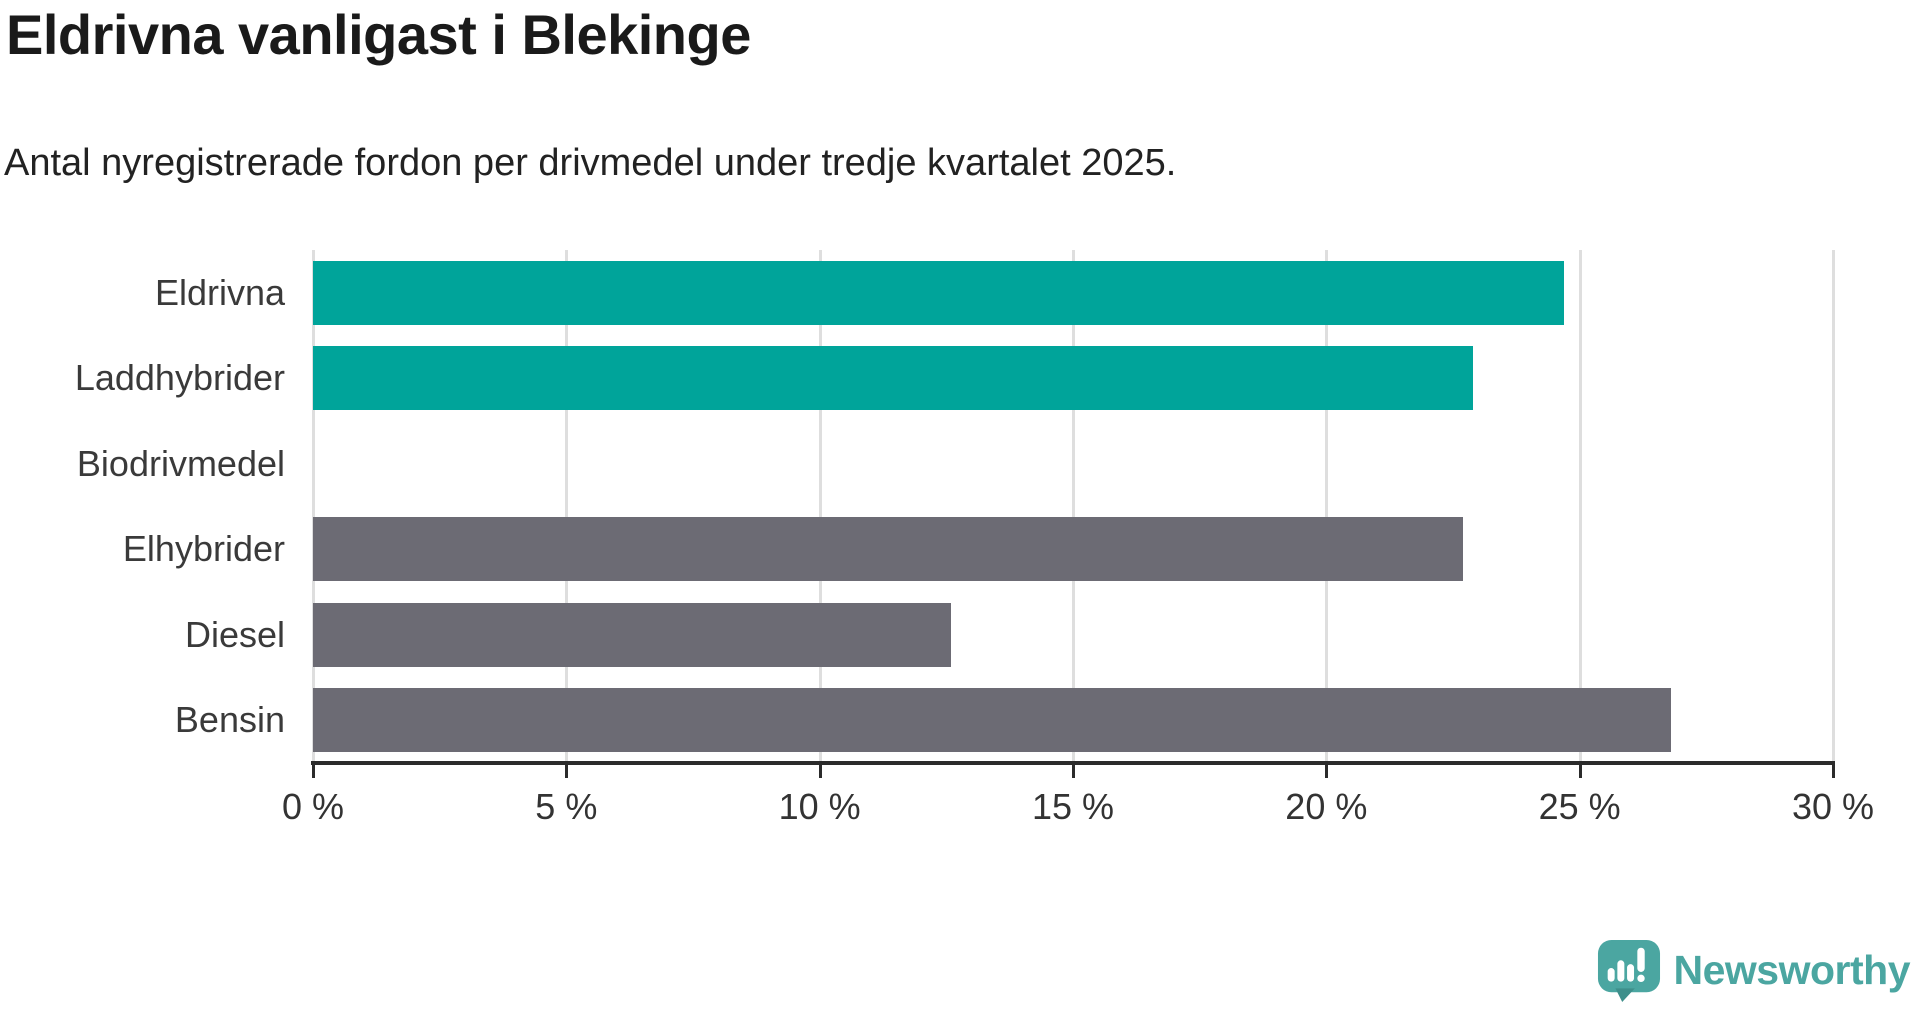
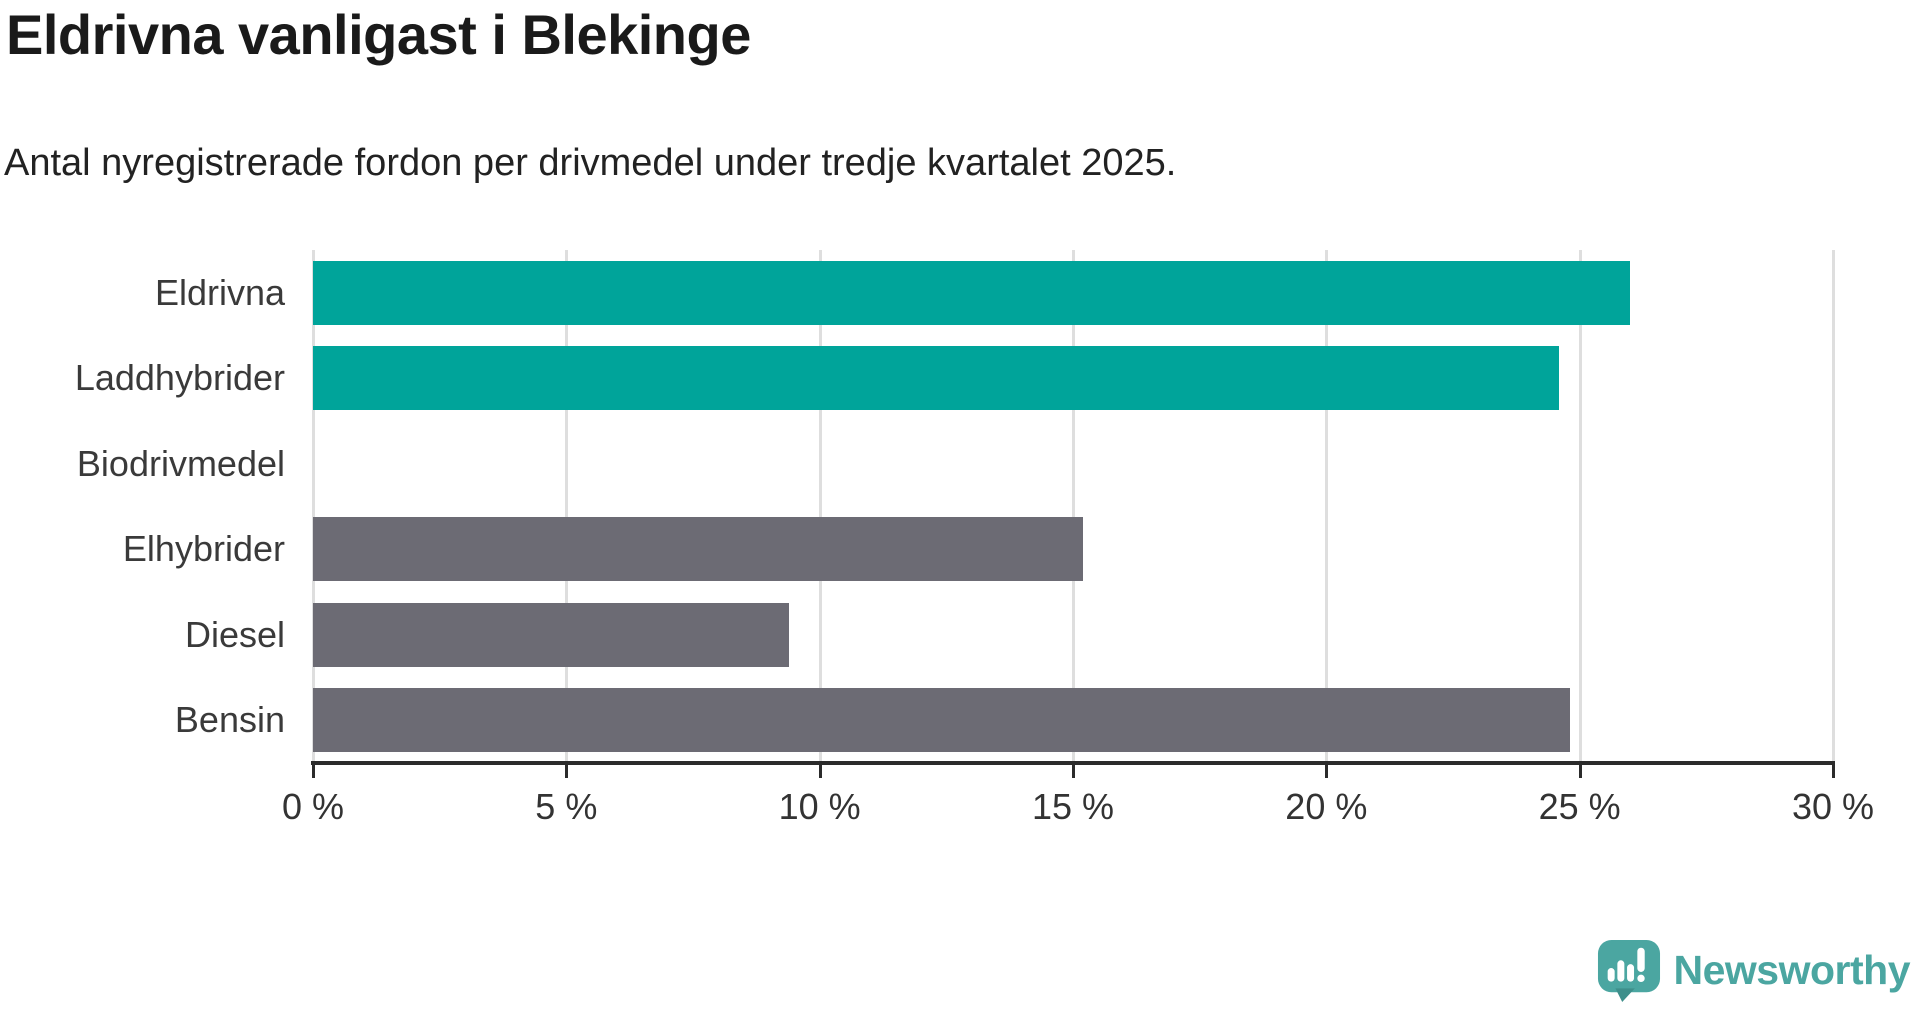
Eldrivna: 24.7% -> 26.0%
Laddhybrider: 22.9% -> 24.6%
Elhybrider: 22.7% -> 15.2%
Diesel: 12.6% -> 9.4%
Bensin: 26.8% -> 24.8%
